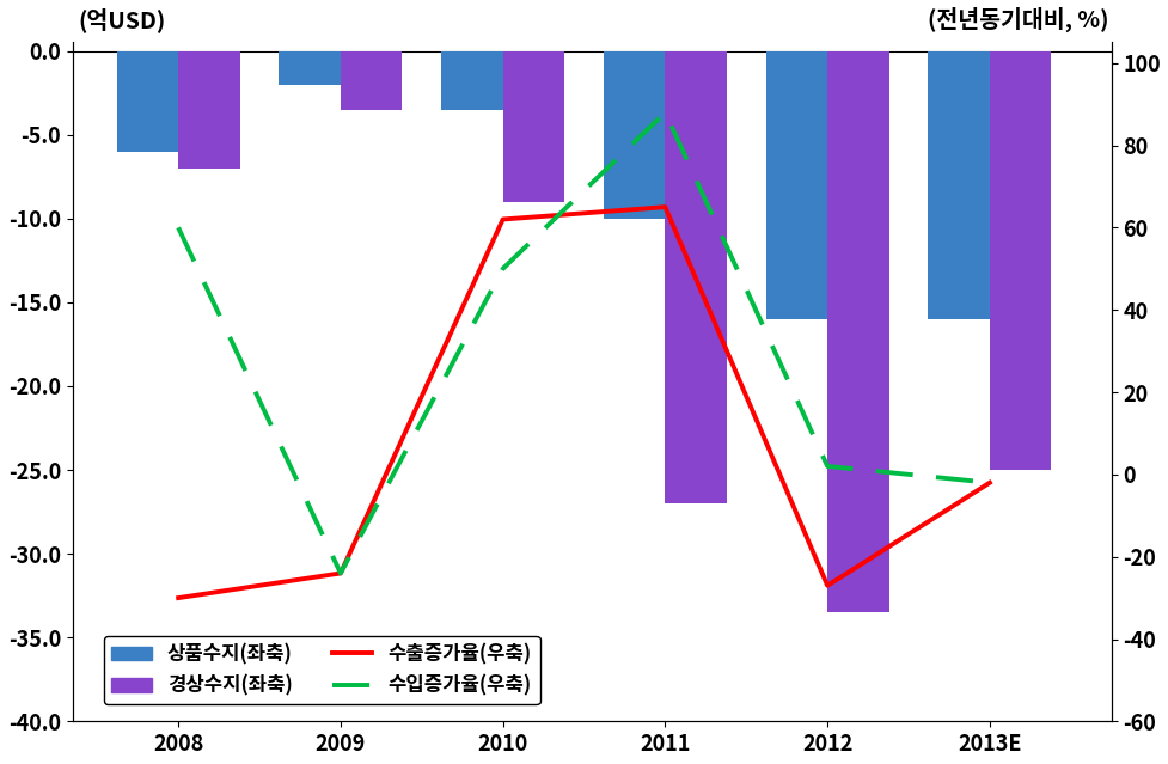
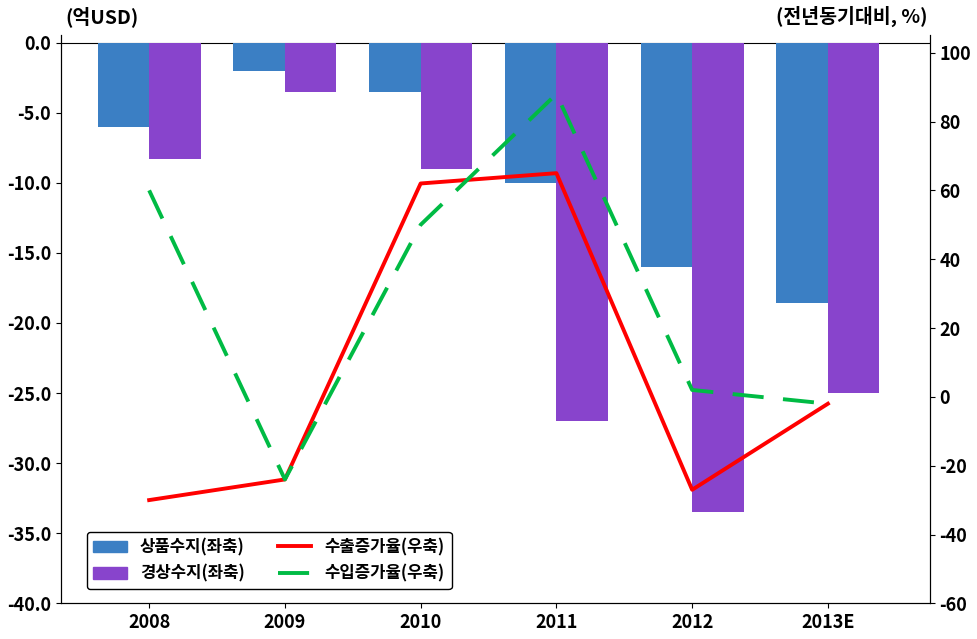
경상수지(좌축)/2008: -7.0 -> -8.3
상품수지(좌축)/2013E: -16.0 -> -18.6
